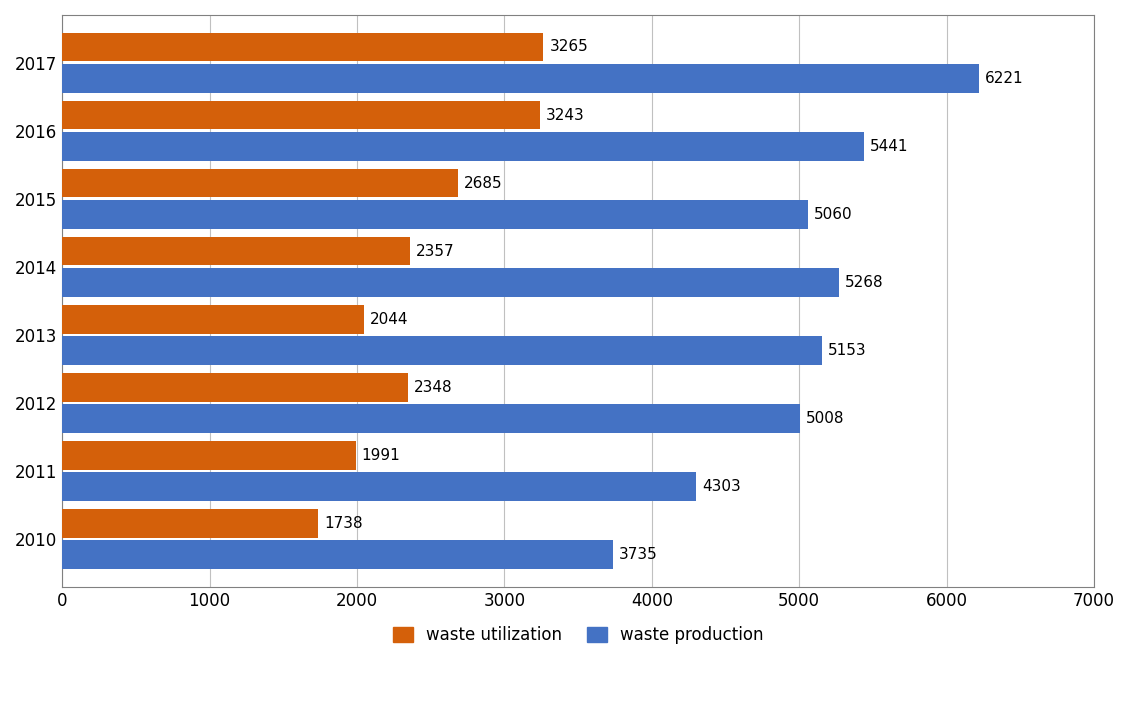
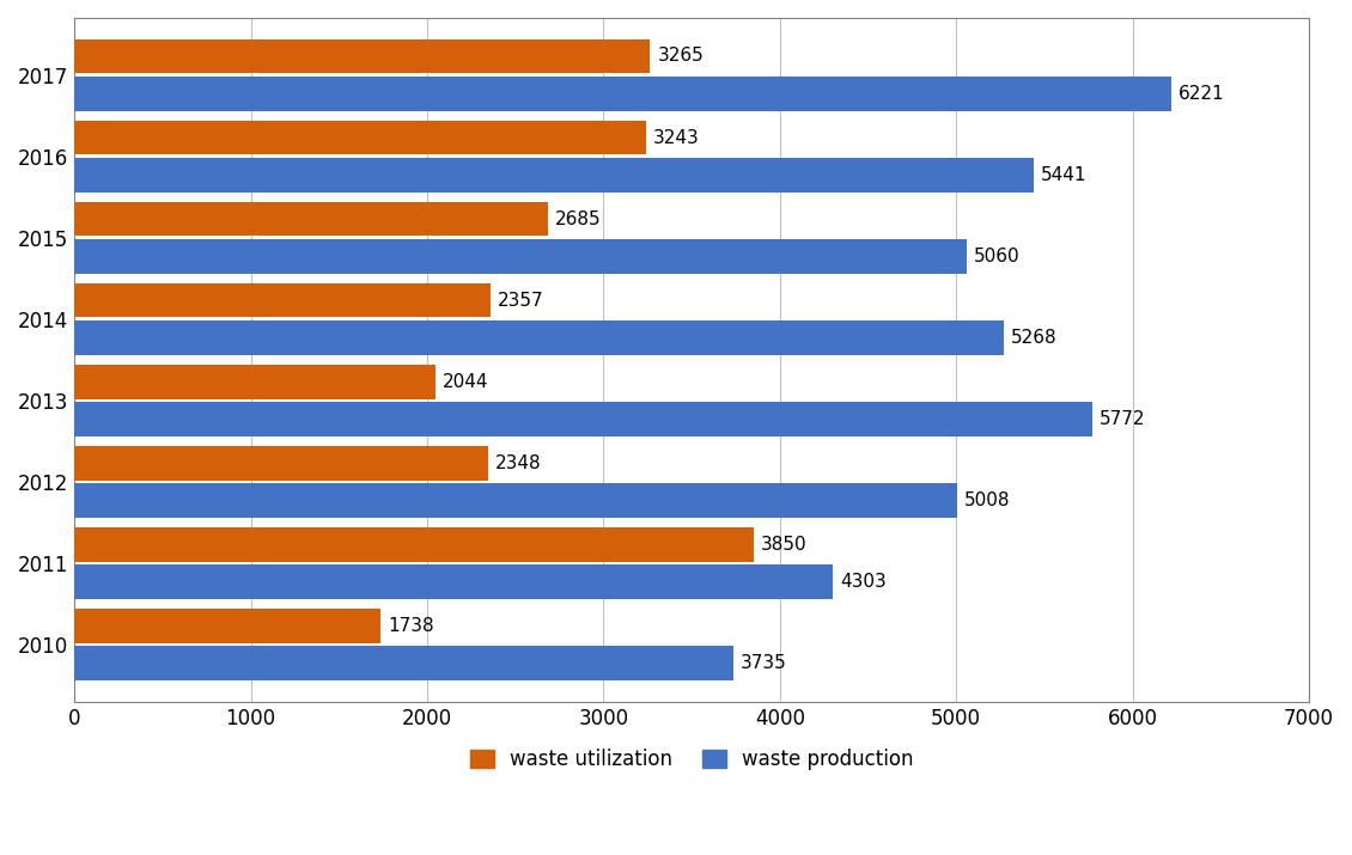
waste production/2013: 5153 -> 5772
waste utilization/2011: 1991 -> 3850
